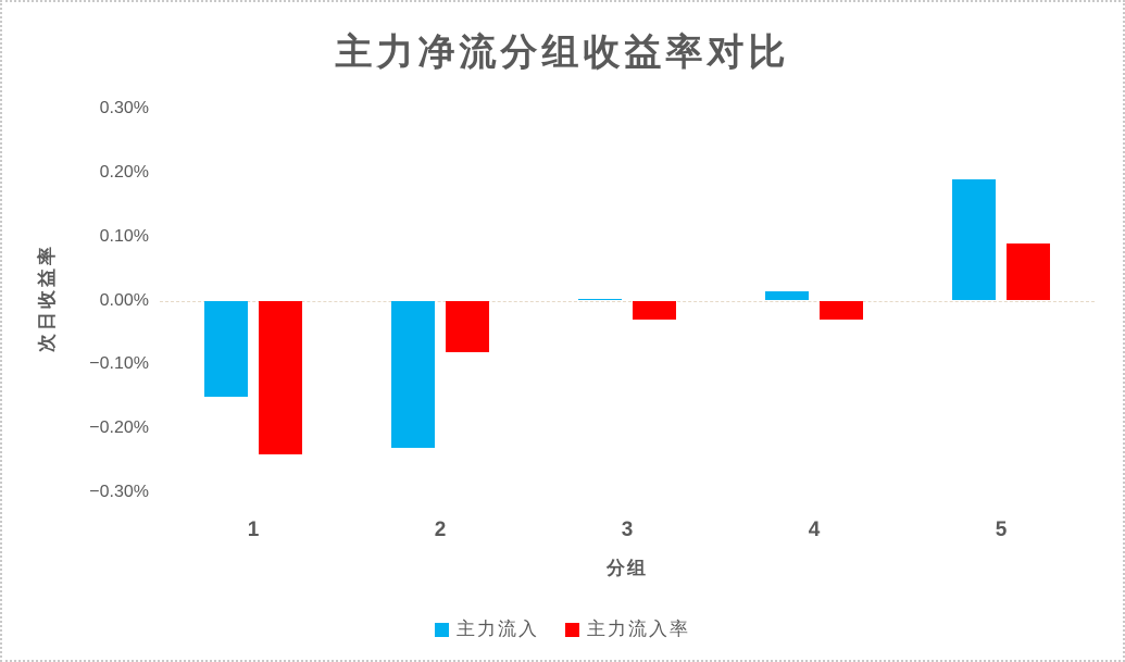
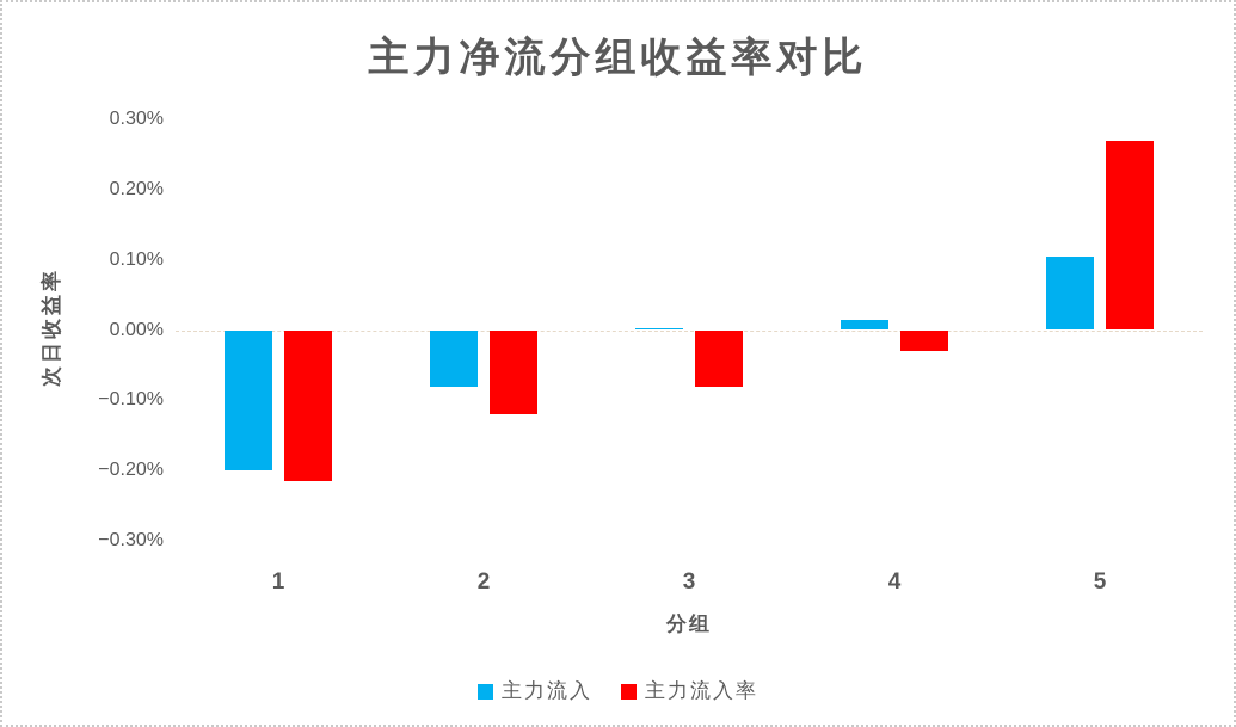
主力流入/1: -0.15% -> -0.20%
主力流入率/1: -0.24% -> -0.21%
主力流入/2: -0.23% -> -0.08%
主力流入率/2: -0.08% -> -0.12%
主力流入率/3: -0.03% -> -0.08%
主力流入/5: 0.19% -> 0.10%
主力流入率/5: 0.09% -> 0.27%
